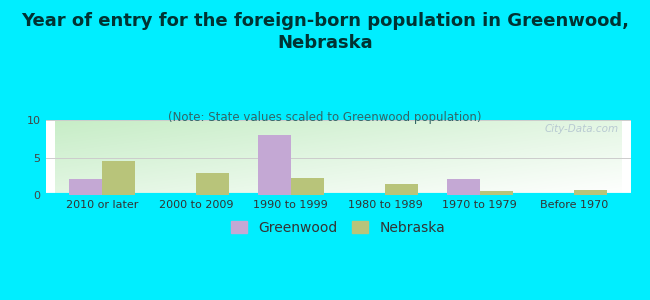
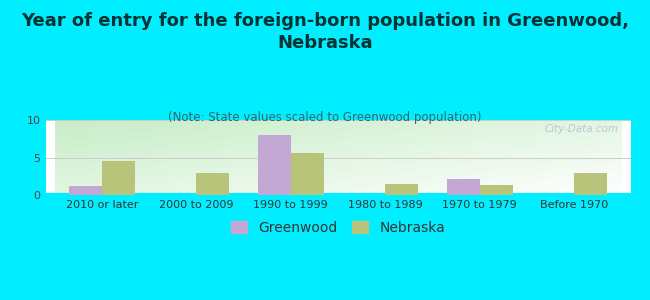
Greenwood/2010 or later: 2.2 -> 1.2
Nebraska/1990 to 1999: 2.3 -> 5.6
Nebraska/1970 to 1979: 0.6 -> 1.4
Nebraska/Before 1970: 0.7 -> 3.0
